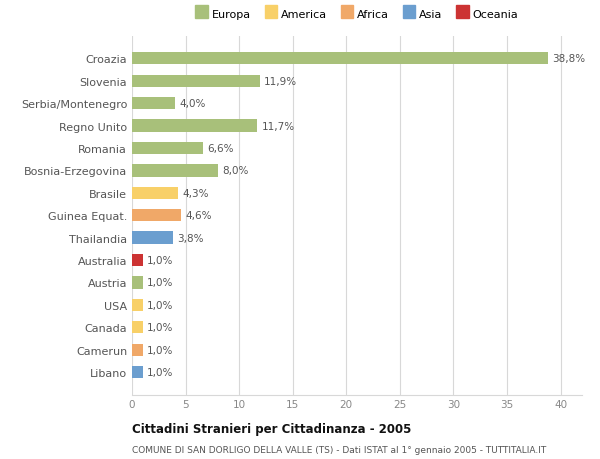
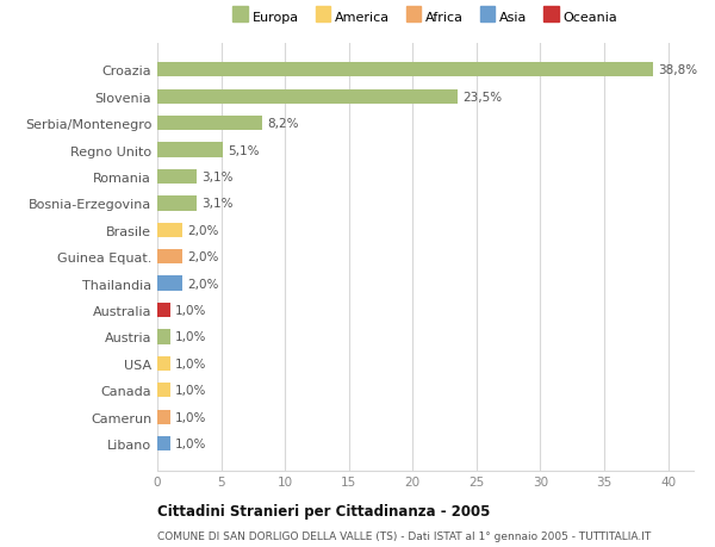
Slovenia: 11,9% -> 23,5%
Serbia/Montenegro: 4,0% -> 8,2%
Regno Unito: 11,7% -> 5,1%
Romania: 6,6% -> 3,1%
Bosnia-Erzegovina: 8,0% -> 3,1%
Brasile: 4,3% -> 2,0%
Guinea Equat.: 4,6% -> 2,0%
Thailandia: 3,8% -> 2,0%
